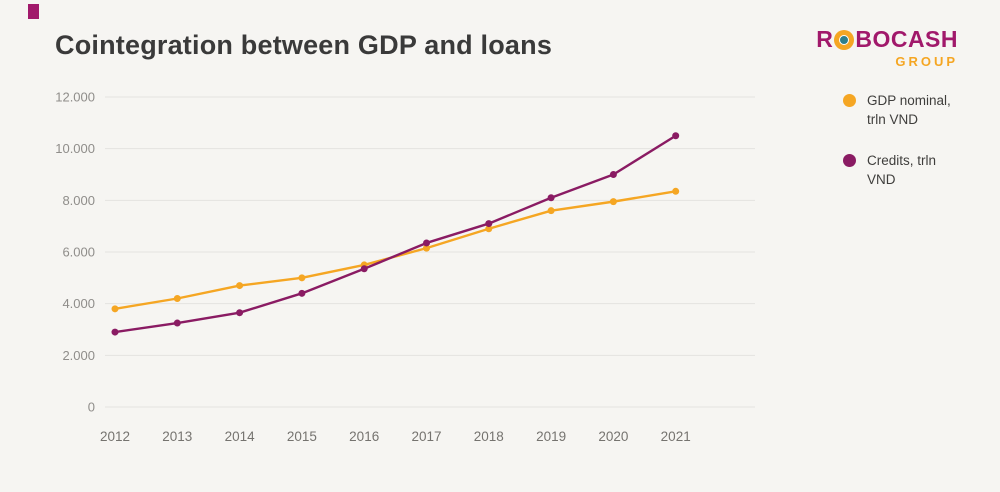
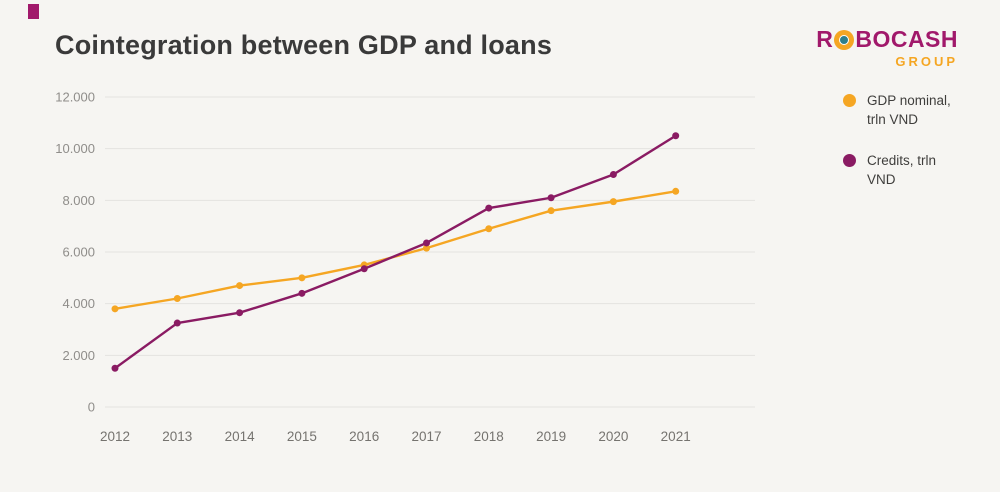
Credits, trln VND/2012: 2900 -> 1500
Credits, trln VND/2018: 7100 -> 7700
